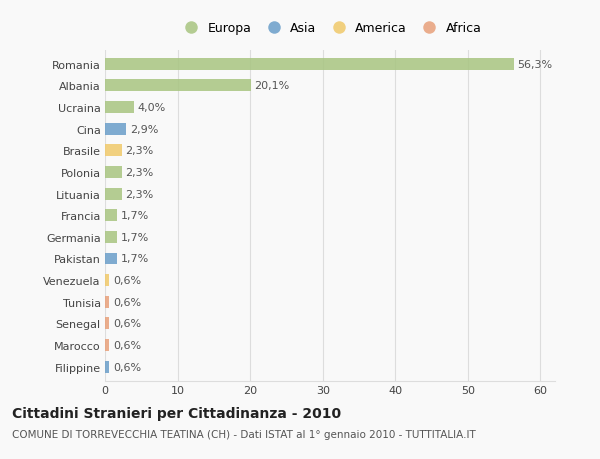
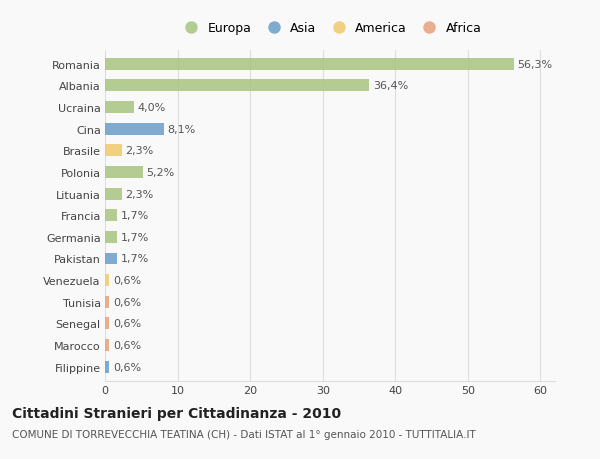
Albania: 20,1% -> 36,4%
Cina: 2,9% -> 8,1%
Polonia: 2,3% -> 5,2%
